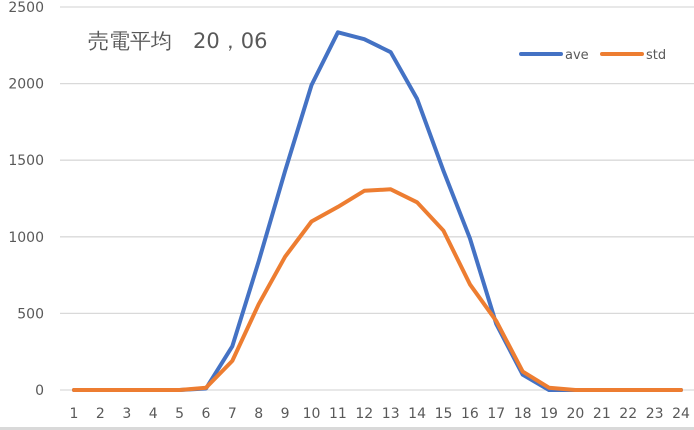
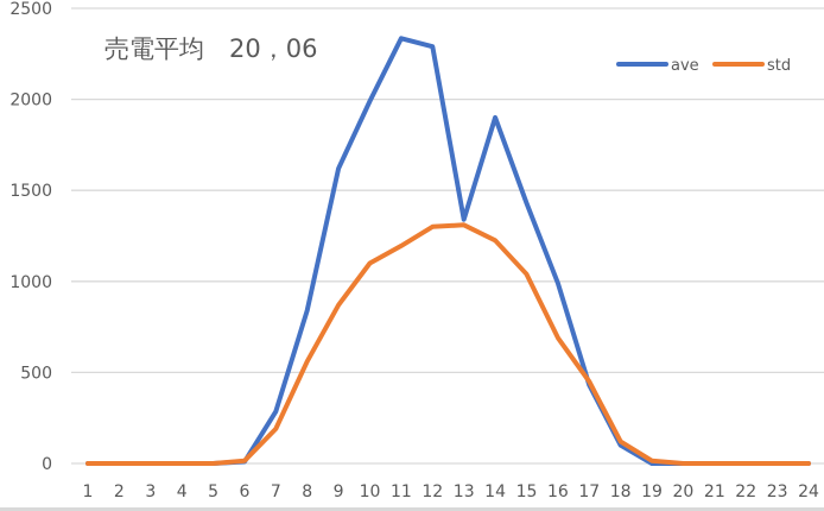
ave/9: 1430 -> 1620
ave/13: 2200 -> 1340
